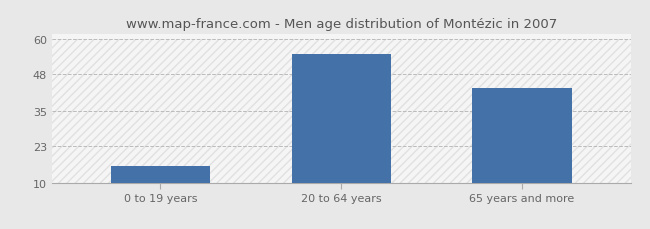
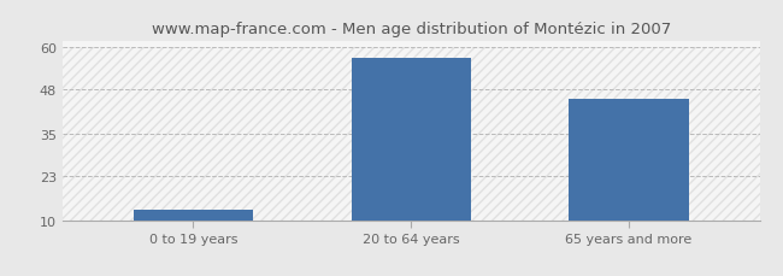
0 to 19 years: 16 -> 13
20 to 64 years: 55 -> 57
65 years and more: 43 -> 45
